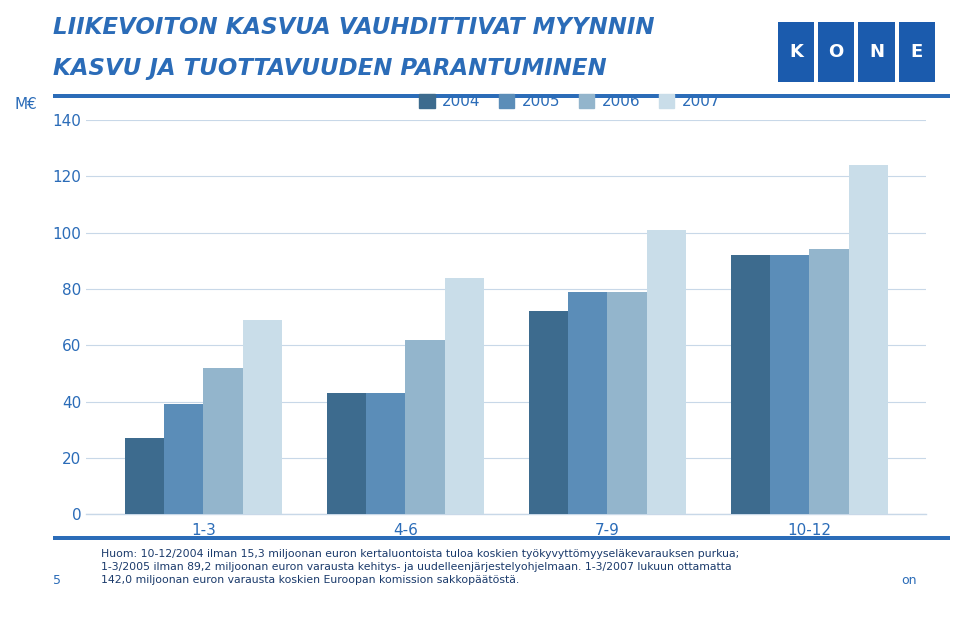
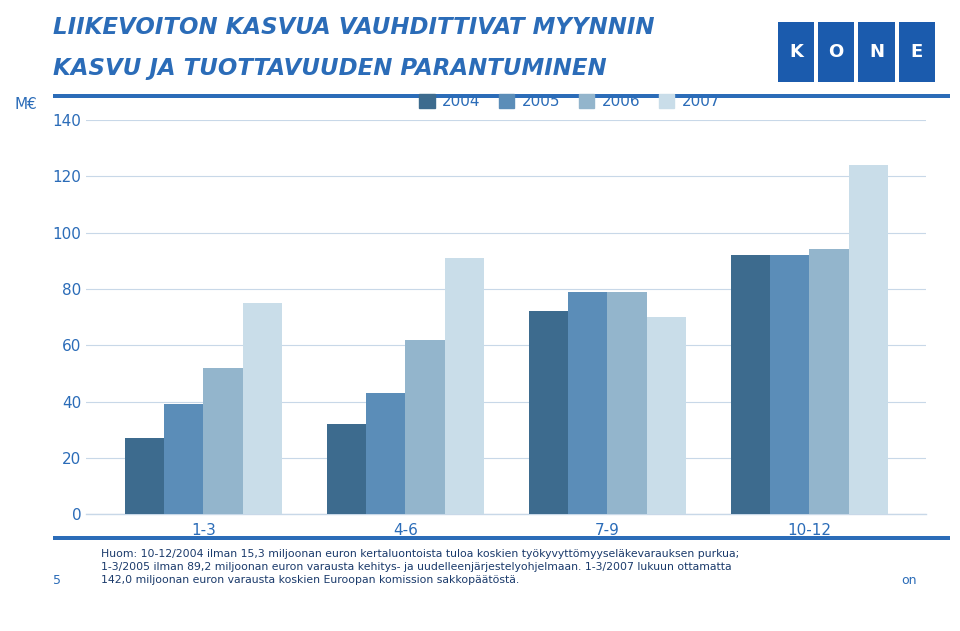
2007/1-3: 69 -> 75
2004/4-6: 43 -> 32
2007/4-6: 84 -> 91
2007/7-9: 101 -> 70
